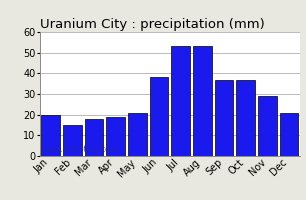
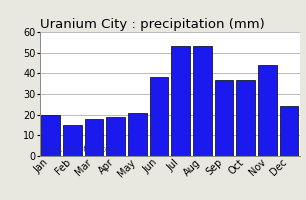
Nov: 29 -> 44
Dec: 21 -> 24
